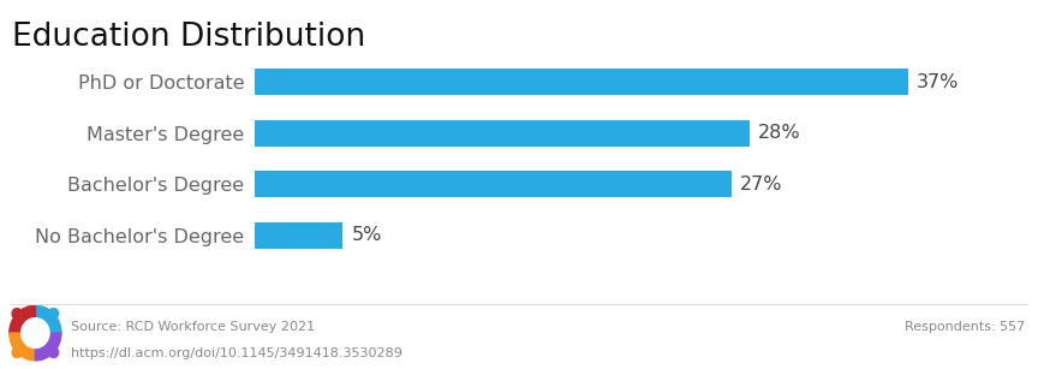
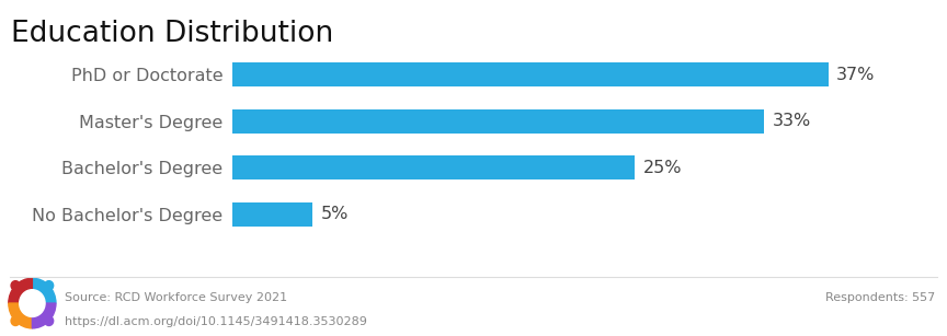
Master's Degree: 28% -> 33%
Bachelor's Degree: 27% -> 25%
